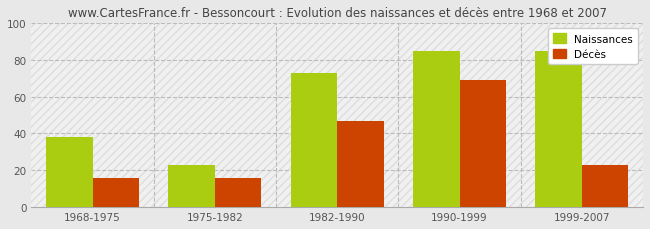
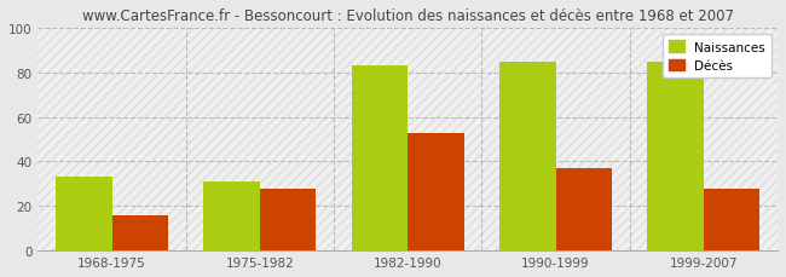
Naissances/1968-1975: 38 -> 33
Naissances/1975-1982: 23 -> 31
Décès/1975-1982: 16 -> 28
Naissances/1982-1990: 73 -> 83
Décès/1982-1990: 47 -> 53
Décès/1990-1999: 69 -> 37
Décès/1999-2007: 23 -> 28
